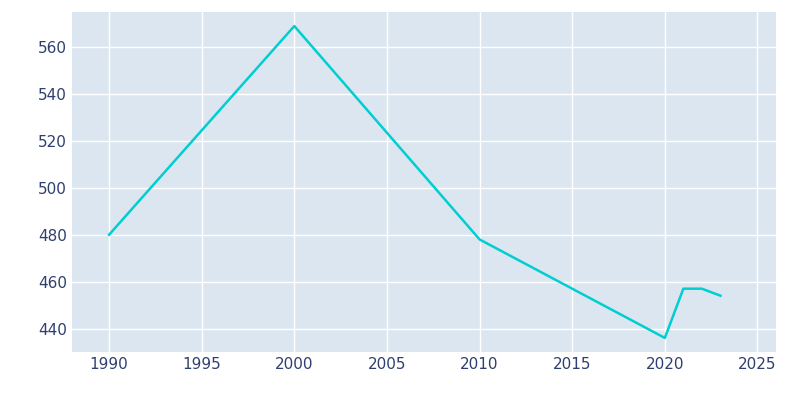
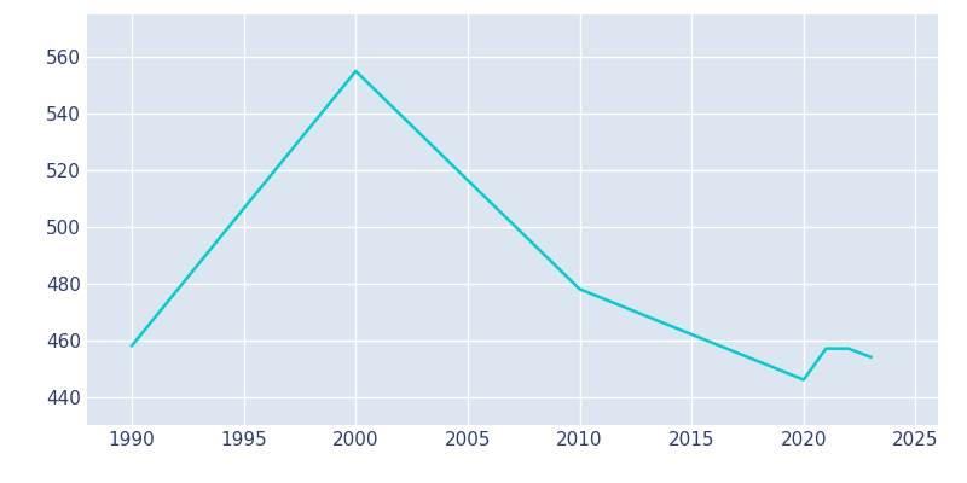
1990: 480 -> 458
2000: 569 -> 555
2020: 436 -> 446
